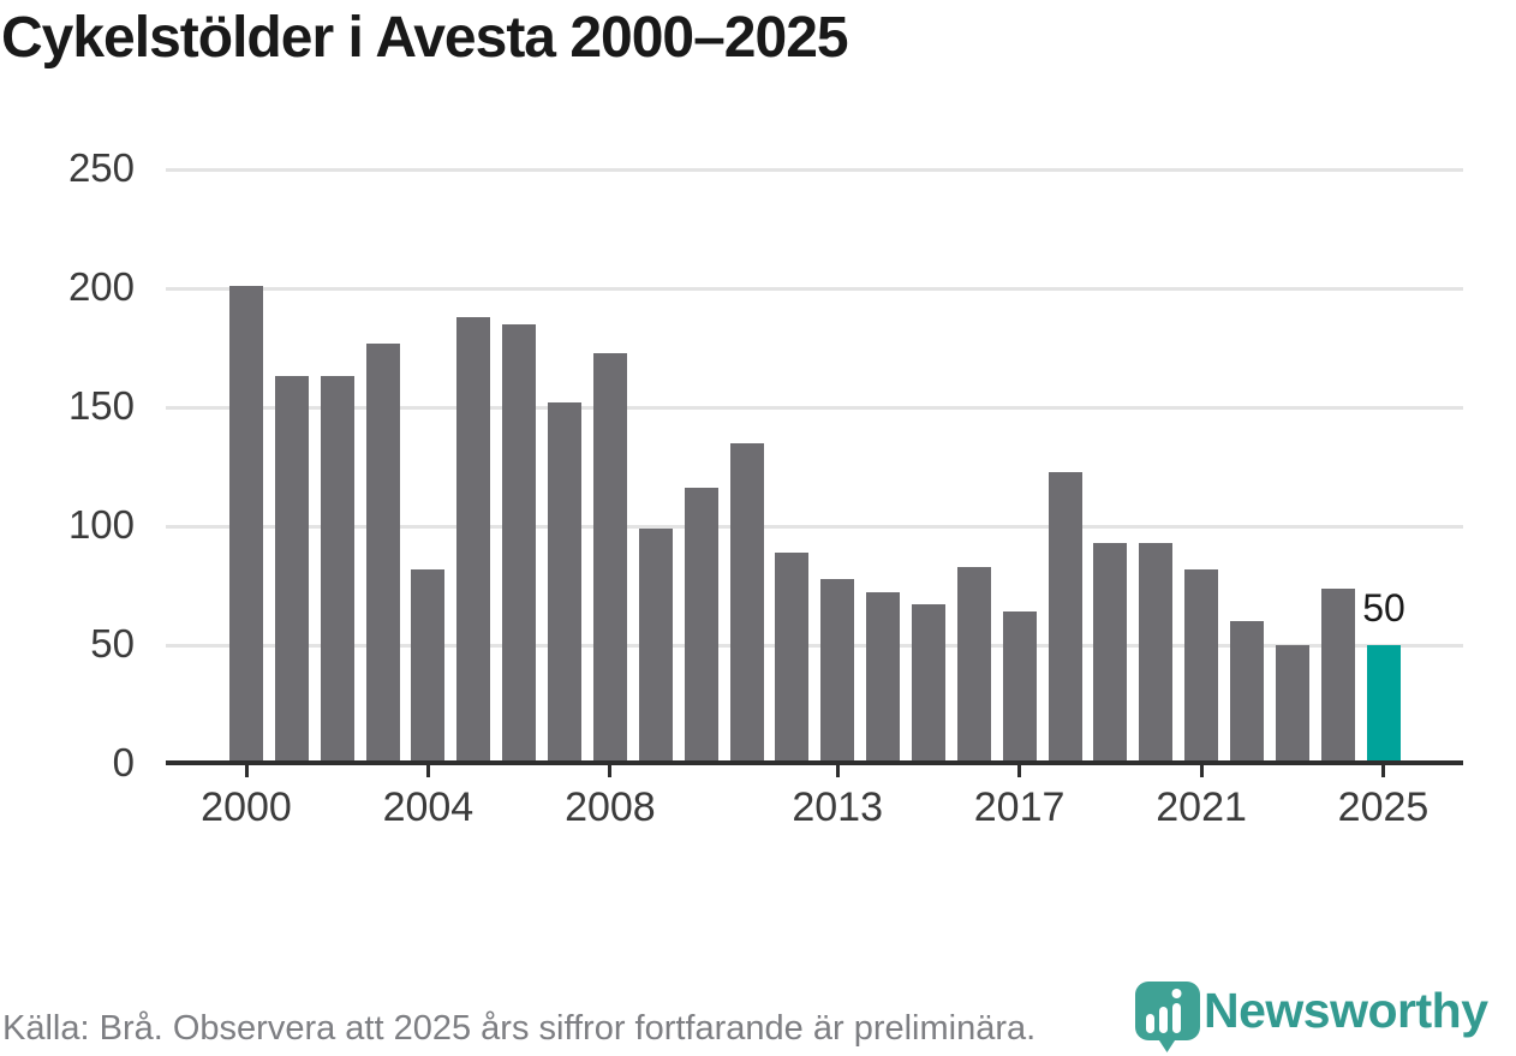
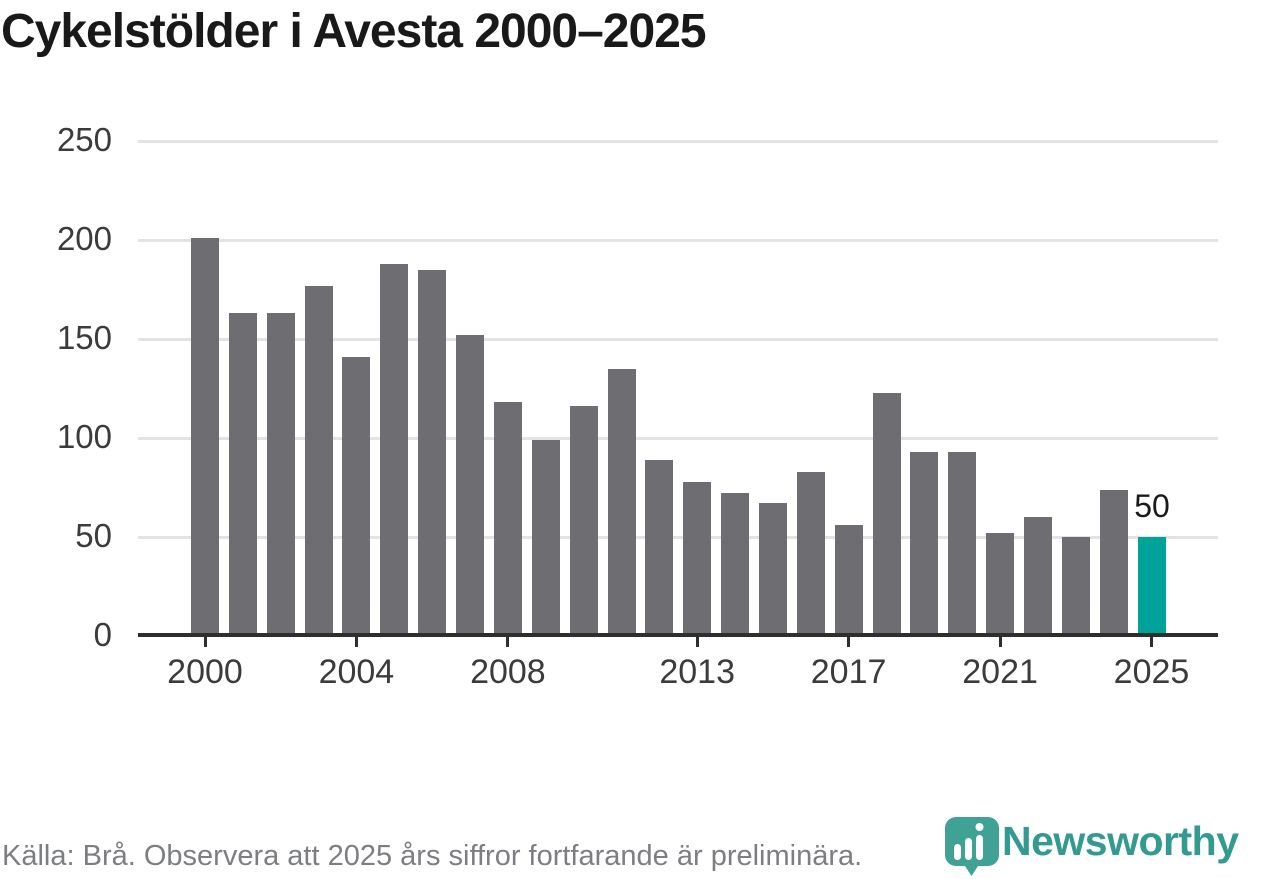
2004: 82 -> 141
2008: 173 -> 118
2017: 64 -> 56
2021: 82 -> 52
